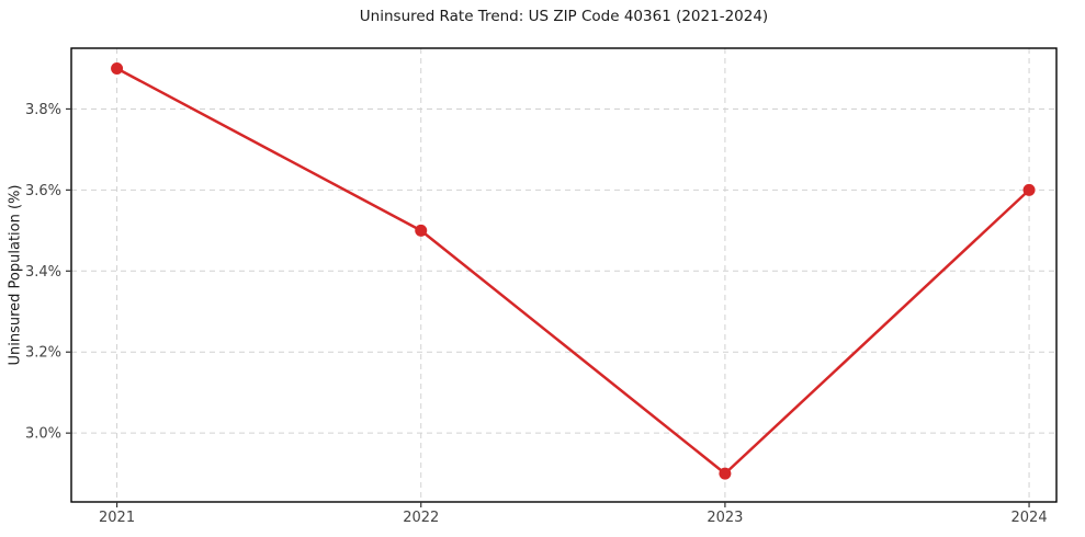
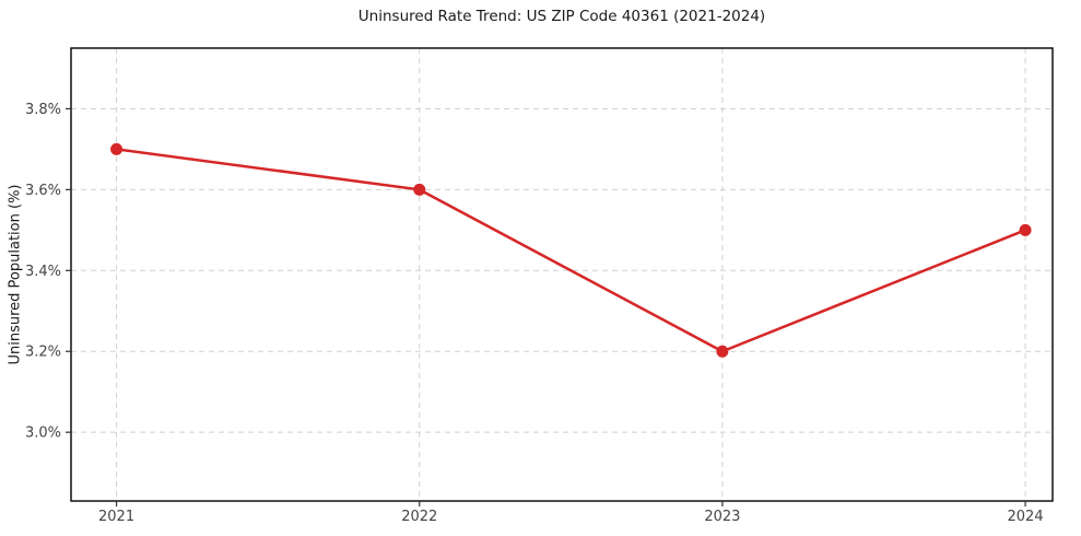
2021: 3.9% -> 3.7%
2022: 3.5% -> 3.6%
2023: 2.9% -> 3.2%
2024: 3.6% -> 3.5%
